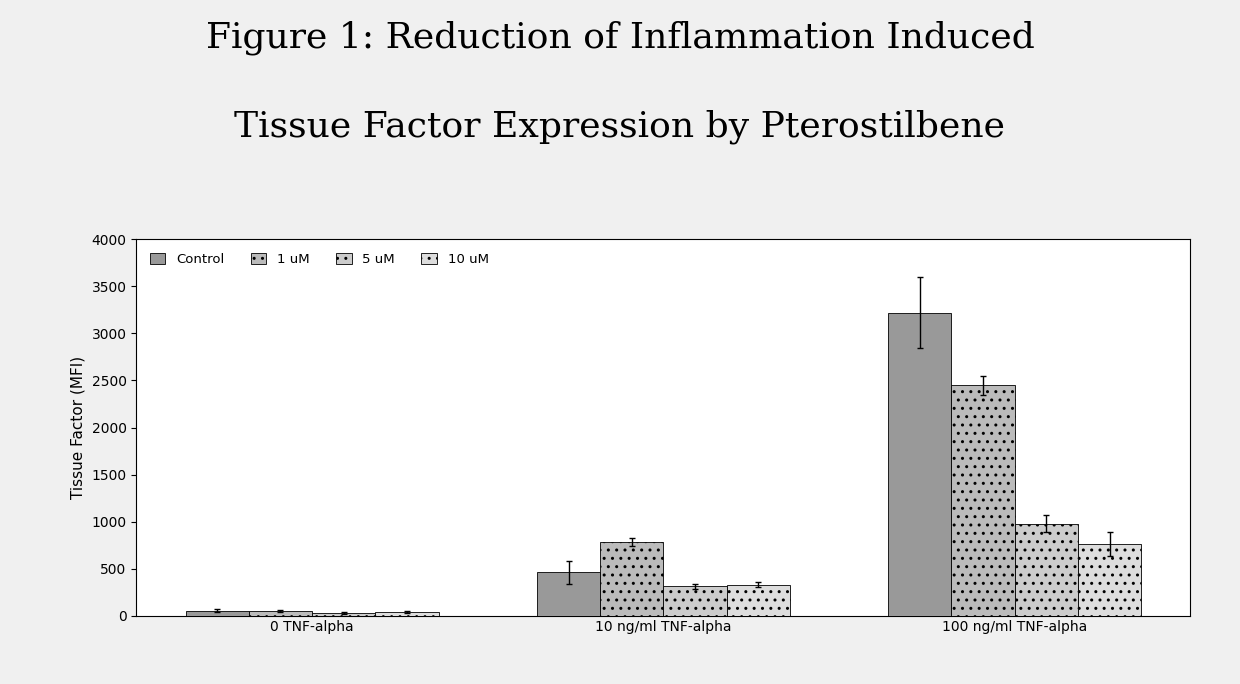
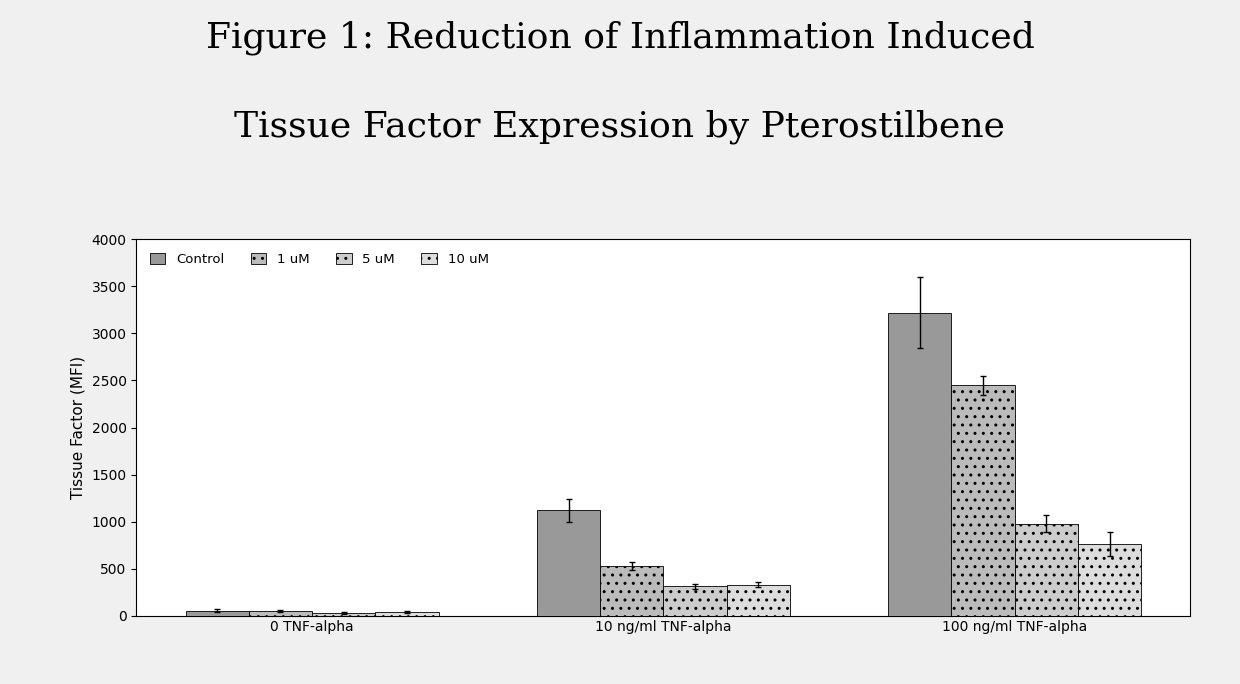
Control/10 ng/ml TNF-alpha: 460 -> 1120
1 uM/10 ng/ml TNF-alpha: 780 -> 530
